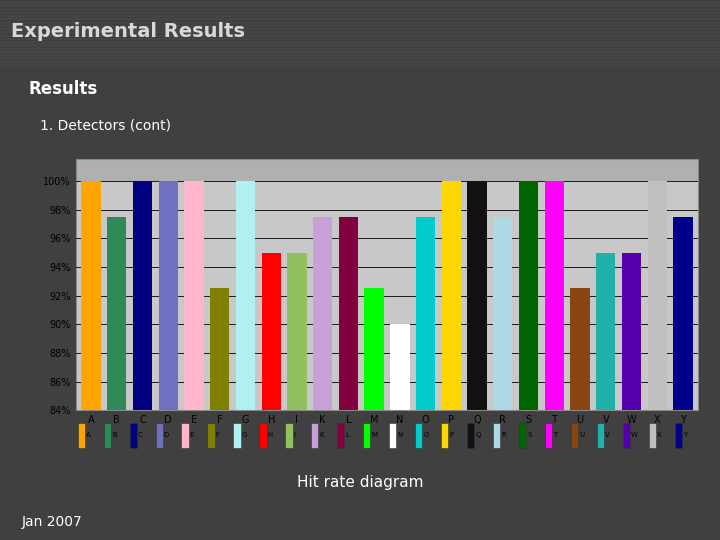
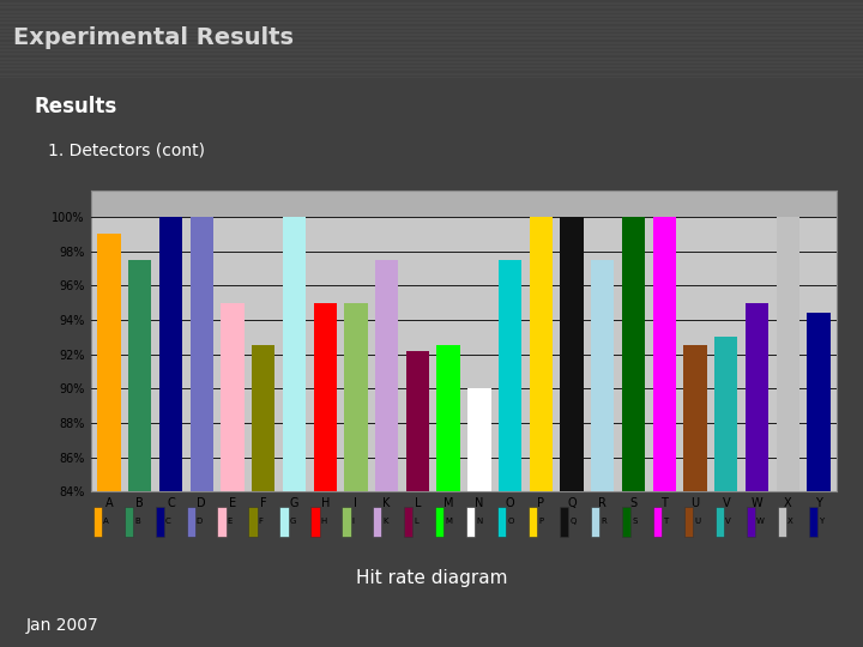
A: 100.0% -> 99.0%
E: 100.0% -> 95.0%
L: 97.5% -> 92.2%
V: 95.0% -> 93.0%
Y: 97.5% -> 94.4%
